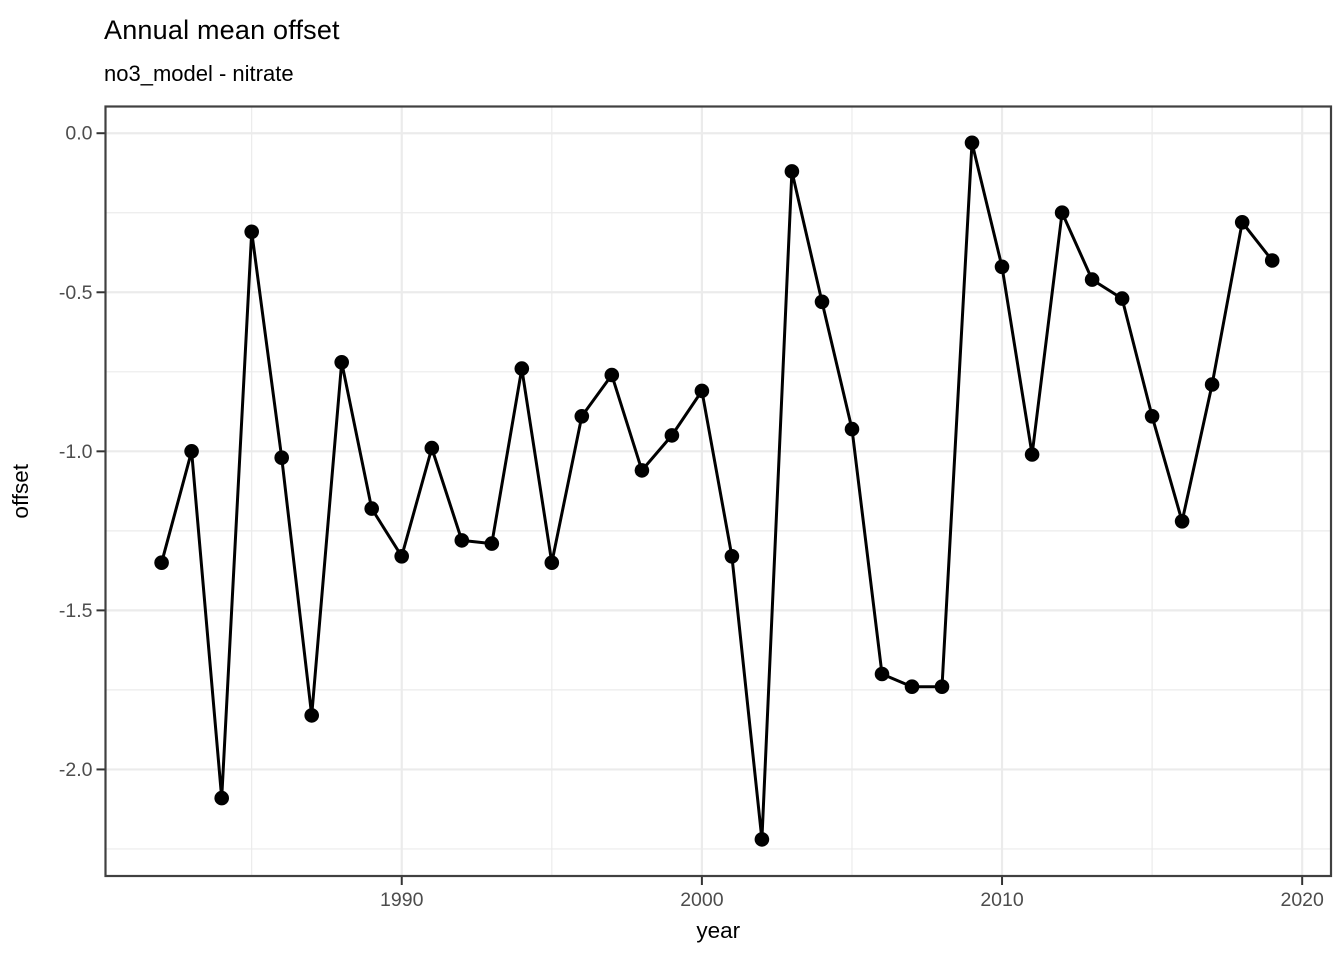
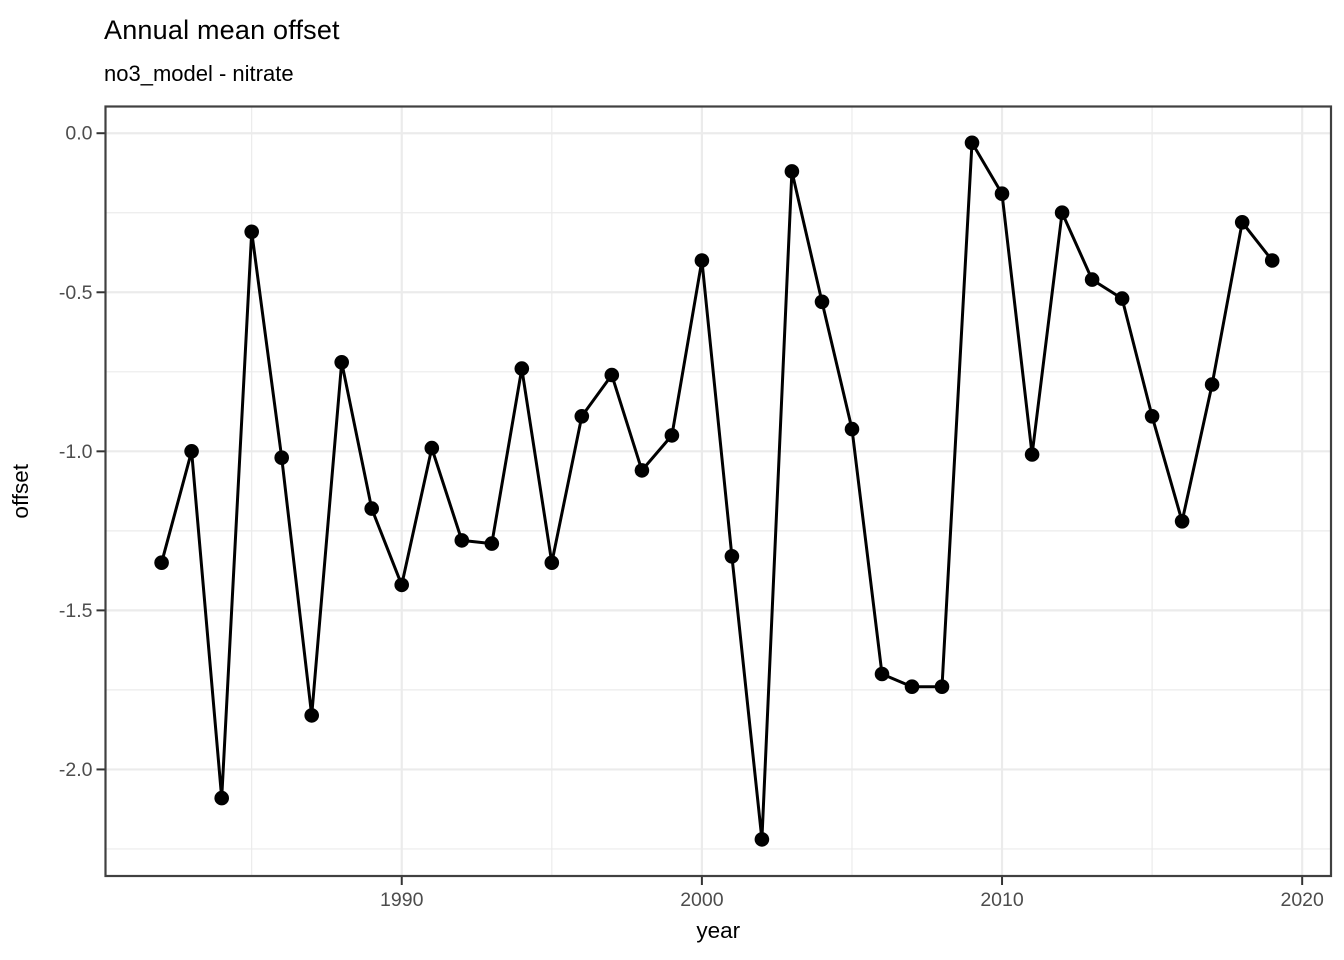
1990: -1.33 -> -1.42
2000: -0.81 -> -0.40
2010: -0.42 -> -0.19
